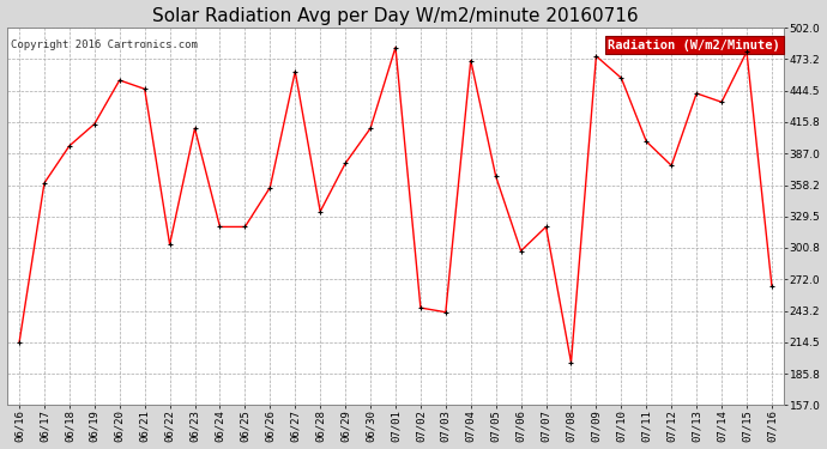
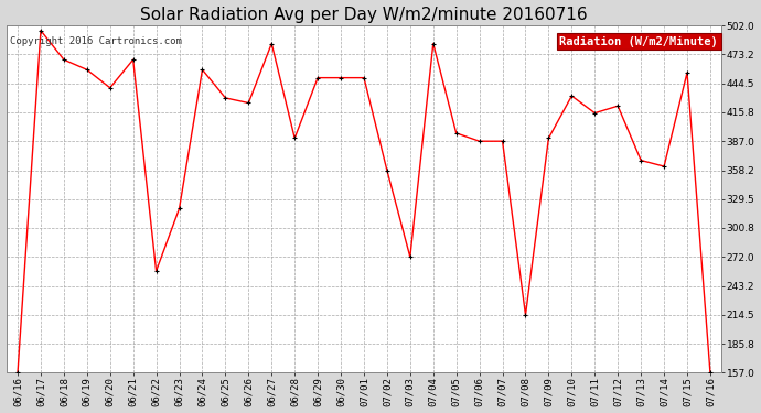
06/16: 214 -> 157
06/17: 360 -> 497
06/18: 394 -> 468
06/19: 414 -> 458
06/20: 454 -> 440
06/21: 446 -> 468
06/22: 304 -> 258
06/23: 410 -> 320
06/24: 320 -> 458
06/25: 320 -> 430
06/26: 356 -> 425
06/27: 462 -> 484
06/28: 334 -> 390
06/29: 378 -> 450
06/30: 410 -> 450
07/01: 484 -> 450
07/02: 246 -> 358
07/03: 242 -> 272
07/04: 472 -> 484
07/05: 366 -> 395
07/06: 298 -> 387
07/07: 320 -> 387
07/08: 196 -> 214
07/09: 476 -> 390
07/10: 456 -> 432
07/11: 398 -> 415
07/12: 376 -> 422
07/13: 442 -> 368
07/14: 434 -> 362
07/15: 480 -> 455
07/16: 266 -> 157
